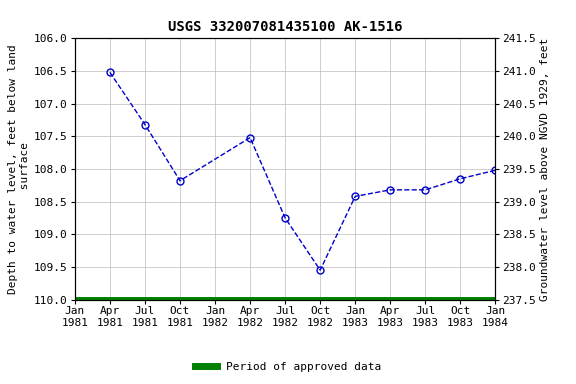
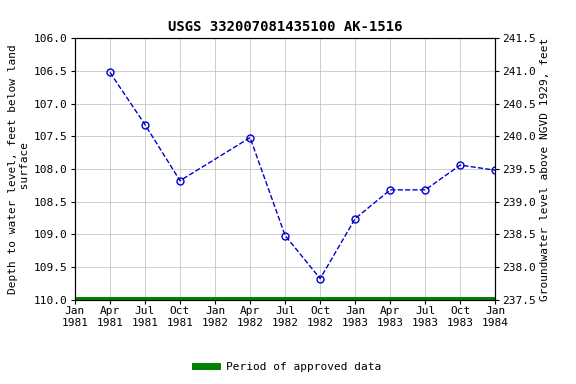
Jul 1982: 108.75 -> 109.02
Oct 1982: 109.55 -> 109.68
Jan 1983: 108.42 -> 108.76
Oct 1983: 108.15 -> 107.94
